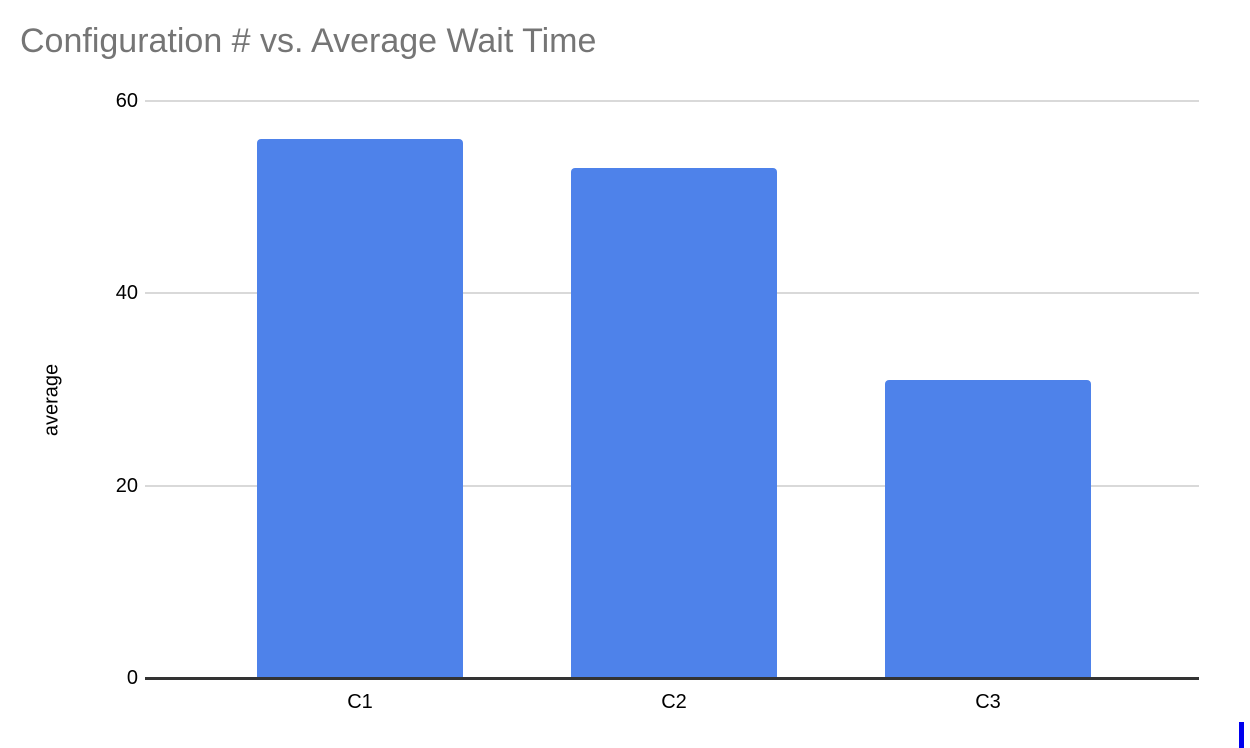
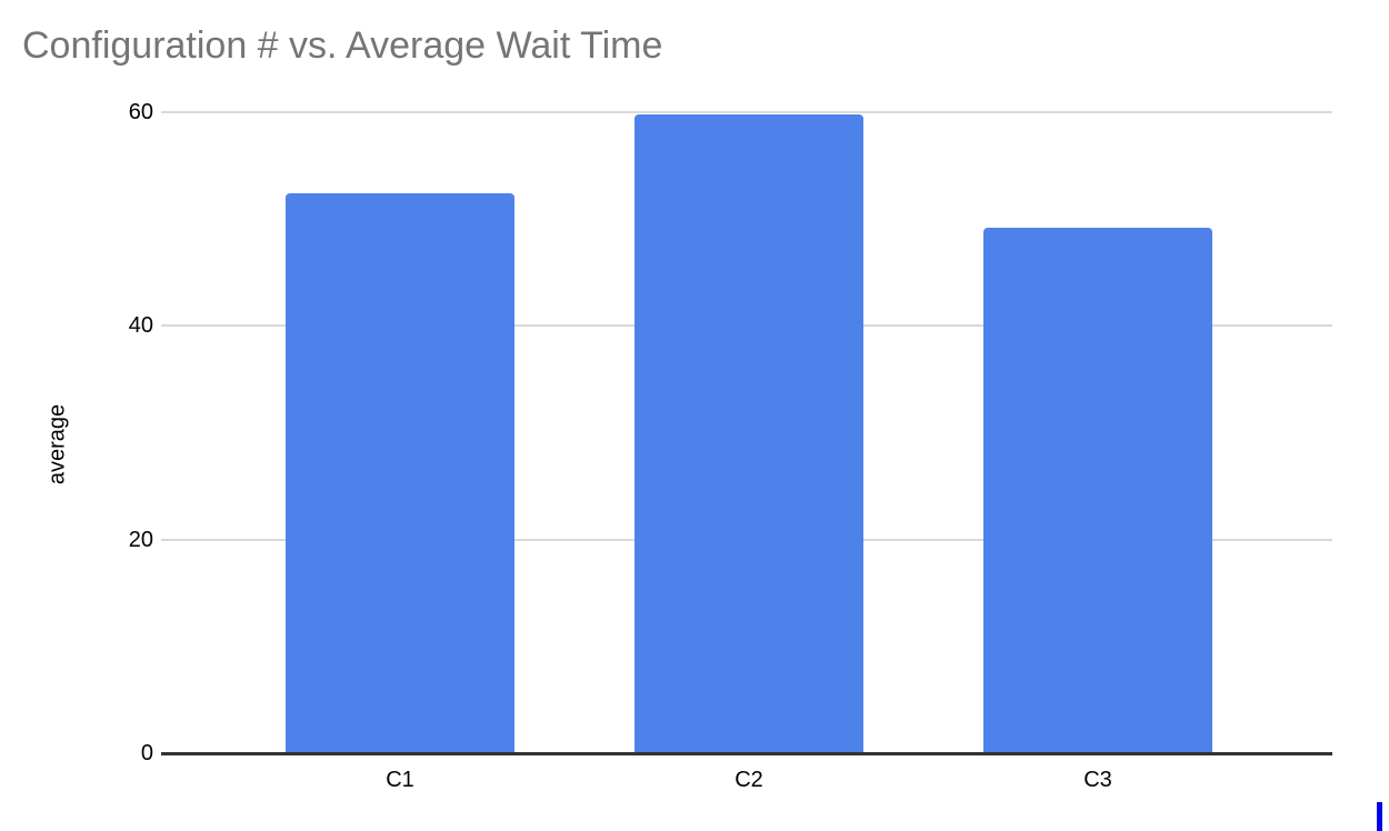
C1: 56 -> 52
C2: 53 -> 60
C3: 31 -> 49
